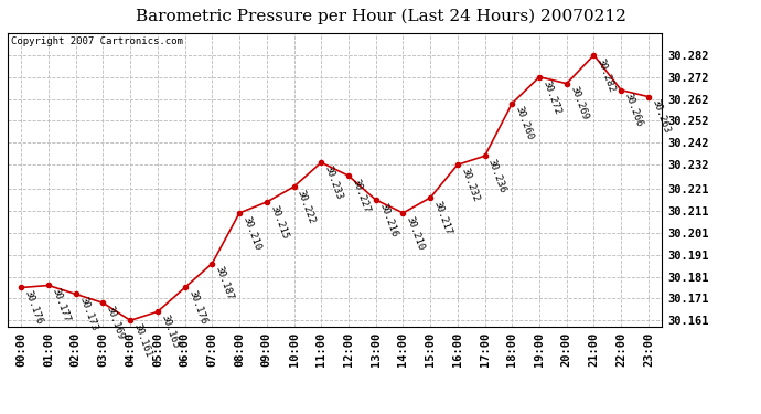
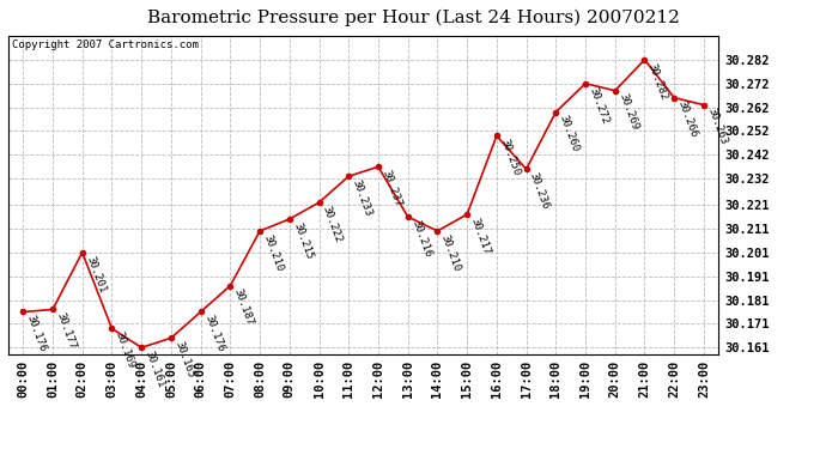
02:00: 30.173 -> 30.201
12:00: 30.227 -> 30.237
16:00: 30.232 -> 30.250
